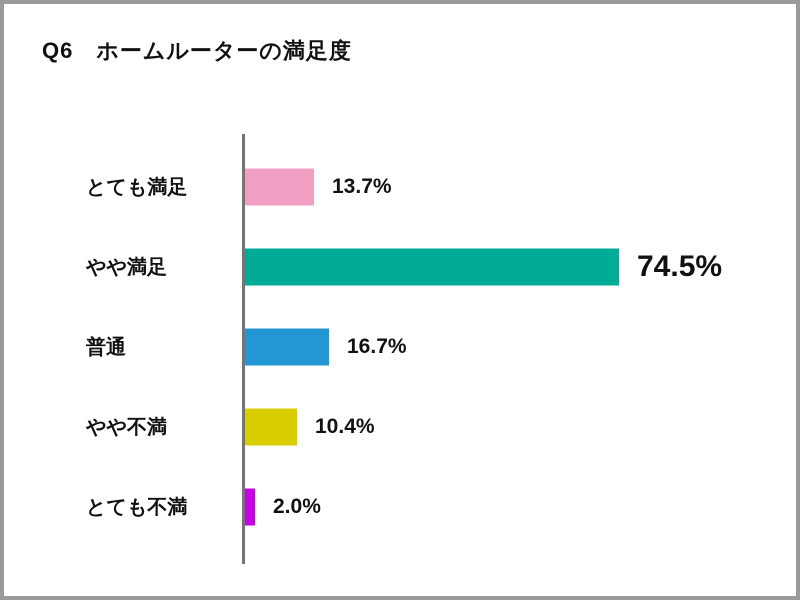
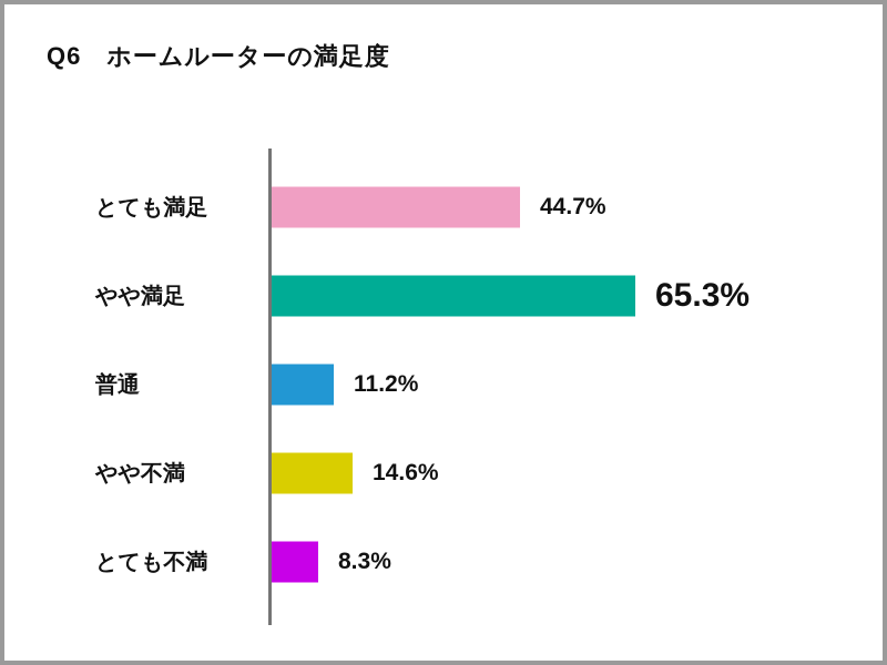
とても満足: 13.7% -> 44.7%
やや満足: 74.5% -> 65.3%
普通: 16.7% -> 11.2%
やや不満: 10.4% -> 14.6%
とても不満: 2.0% -> 8.3%
